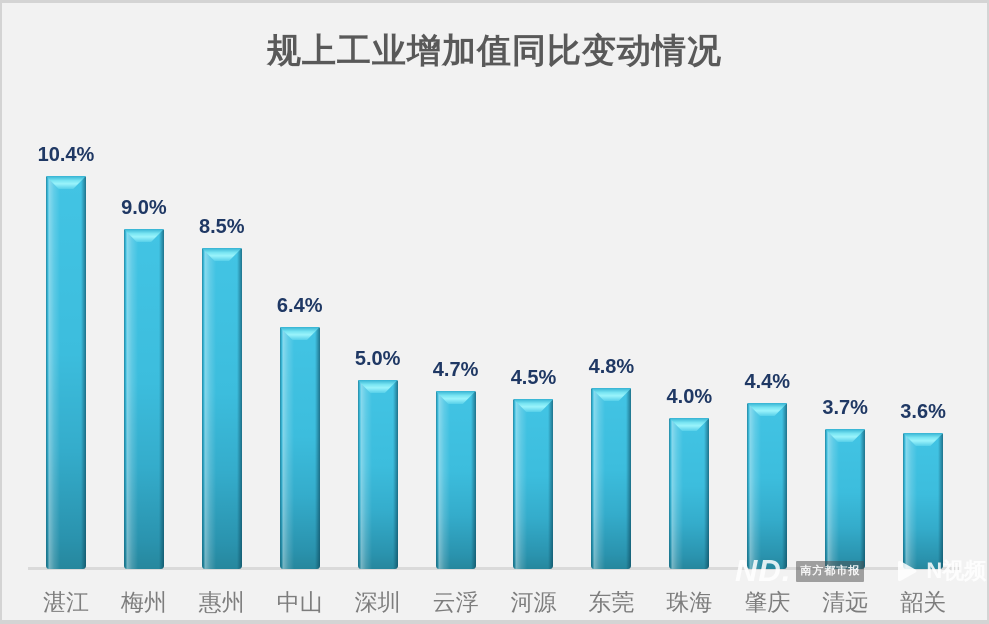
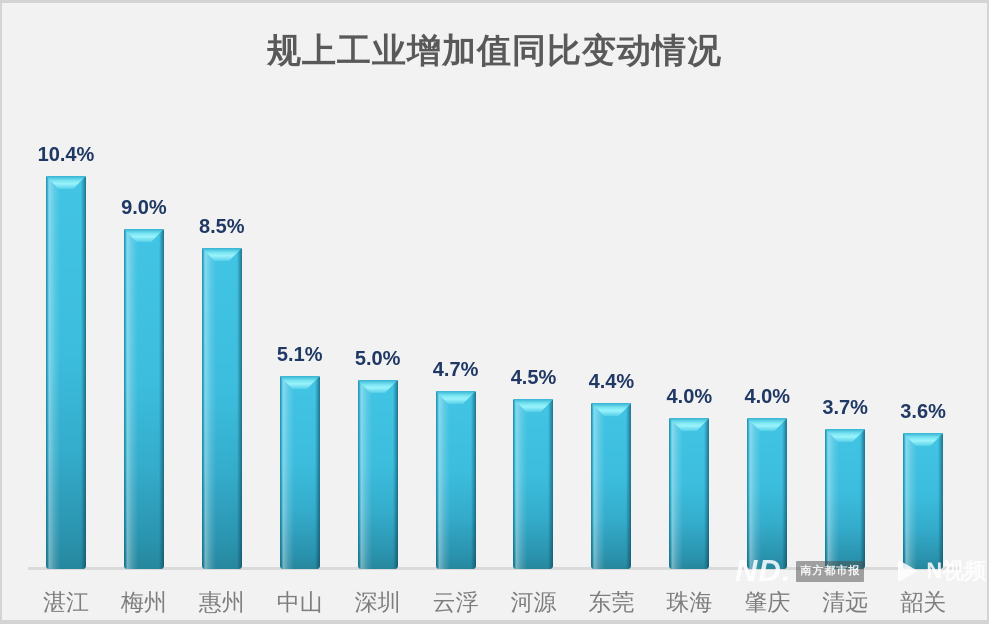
中山: 6.4% -> 5.1%
东莞: 4.8% -> 4.4%
肇庆: 4.4% -> 4.0%
